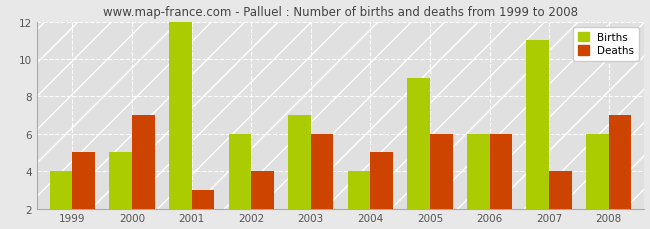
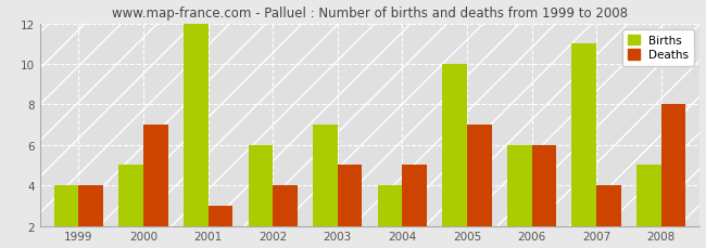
Deaths/1999: 5 -> 4
Deaths/2003: 6 -> 5
Births/2005: 9 -> 10
Deaths/2005: 6 -> 7
Births/2008: 6 -> 5
Deaths/2008: 7 -> 8
